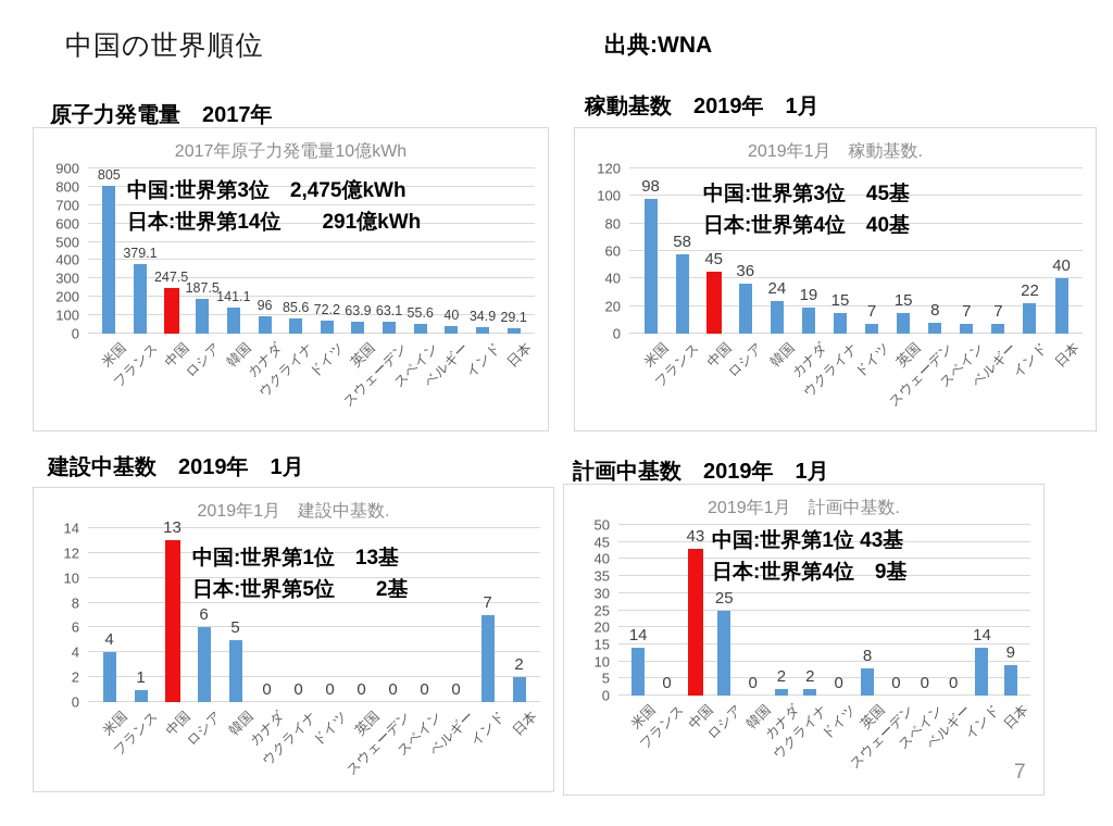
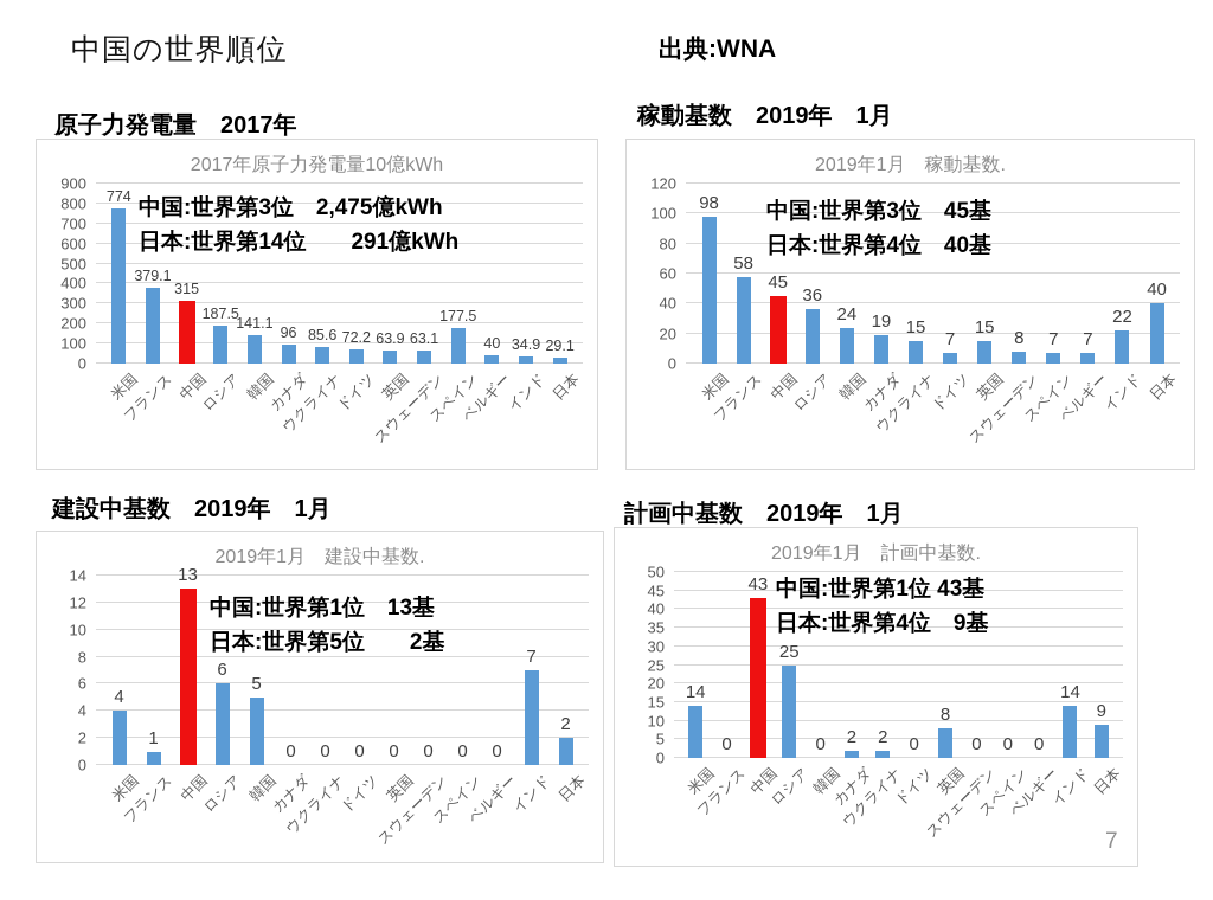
2017年原子力発電量10億kWh/米国: 805 -> 774
2017年原子力発電量10億kWh/中国: 247.5 -> 315
2017年原子力発電量10億kWh/スペイン: 55.6 -> 177.5
